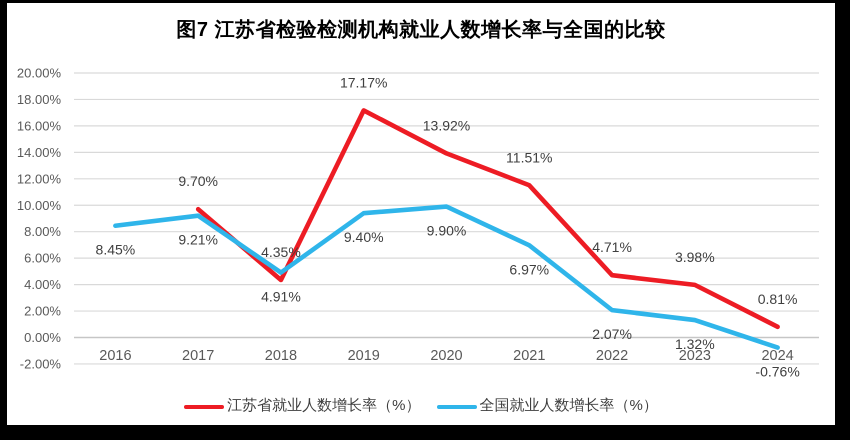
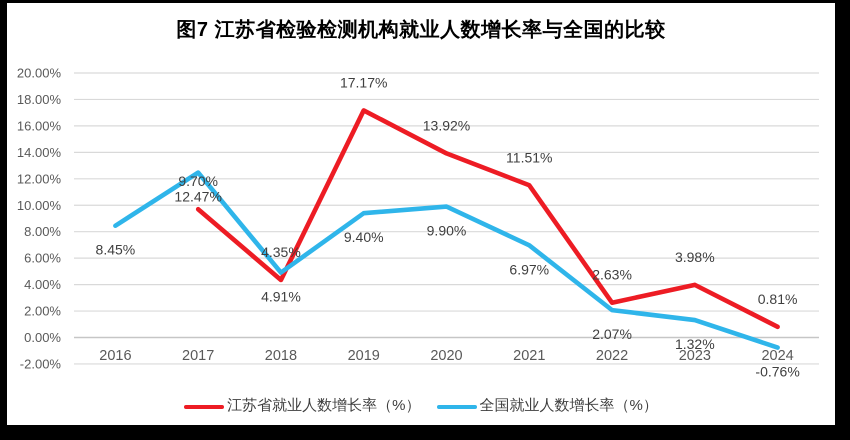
全国就业人数增长率（%）/2017: 9.21% -> 12.47%
江苏省就业人数增长率（%）/2022: 4.71% -> 2.63%
